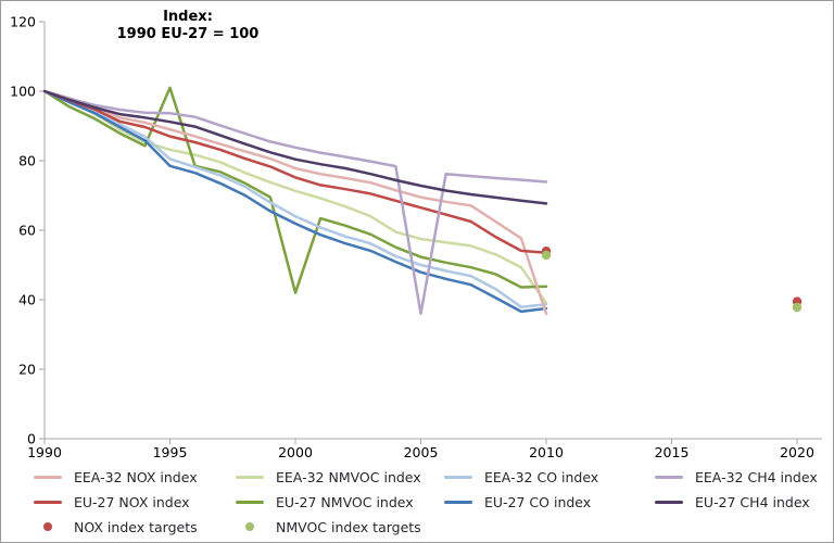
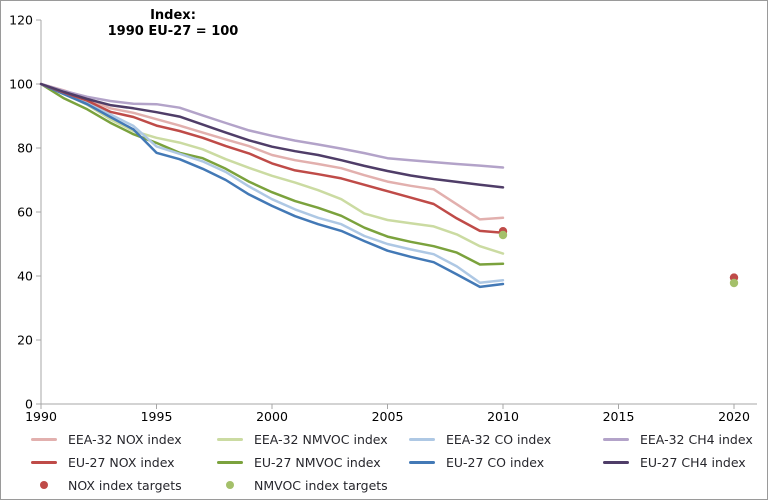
EU-27 NMVOC index/1995: 101 -> 82
EU-27 NMVOC index/2000: 42 -> 66
EEA-32 CH4 index/2005: 36 -> 77
EEA-32 NMVOC index/2010: 39 -> 47
EEA-32 NOX index/2010: 36 -> 58
